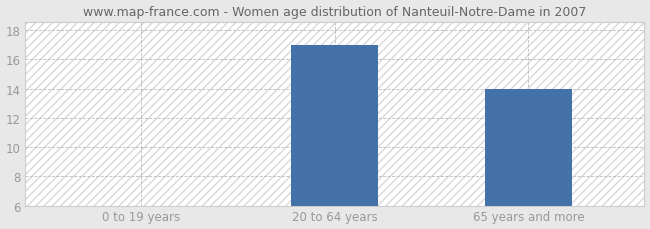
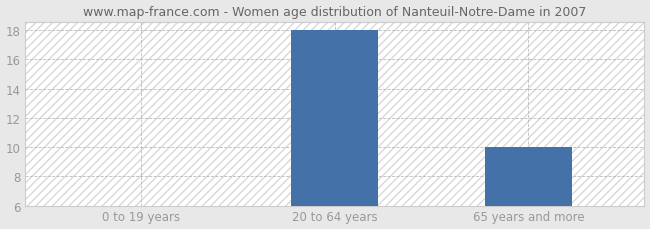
20 to 64 years: 17.0 -> 18.0
65 years and more: 14.0 -> 10.0
